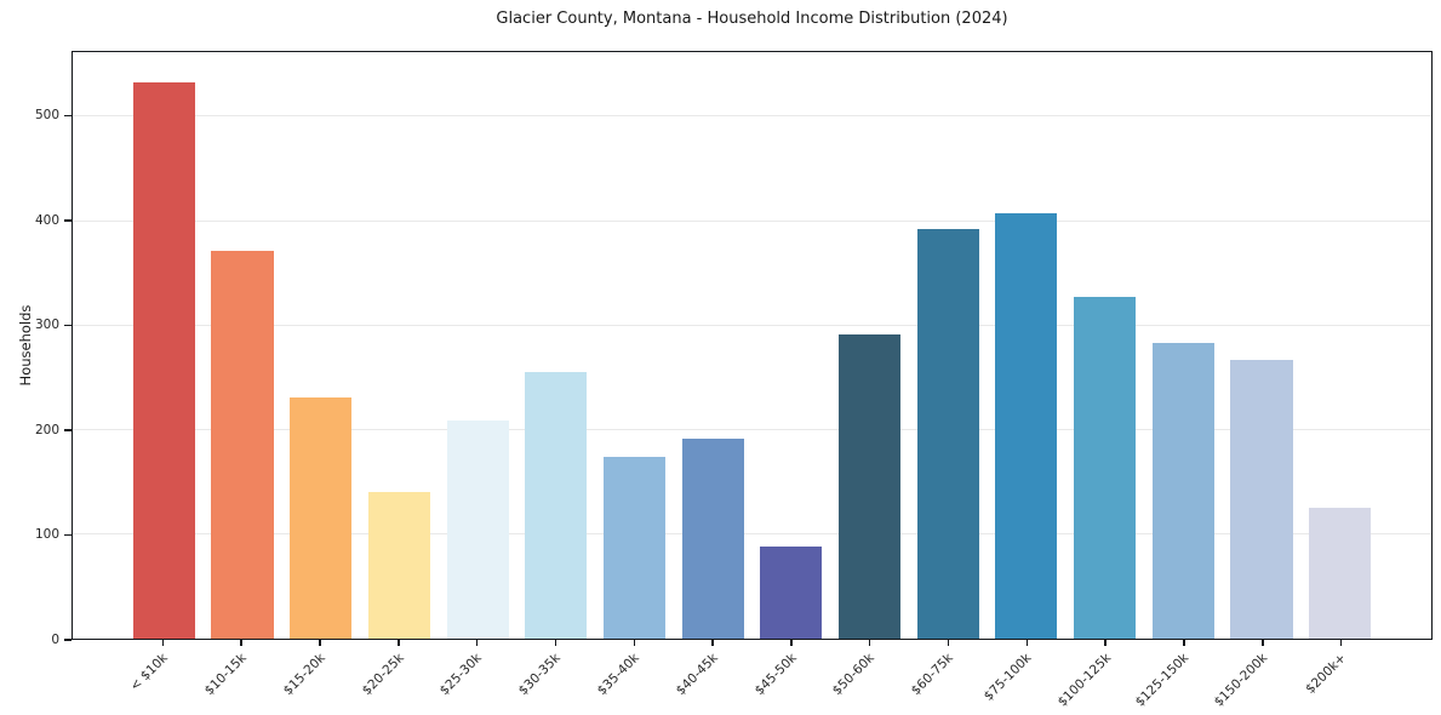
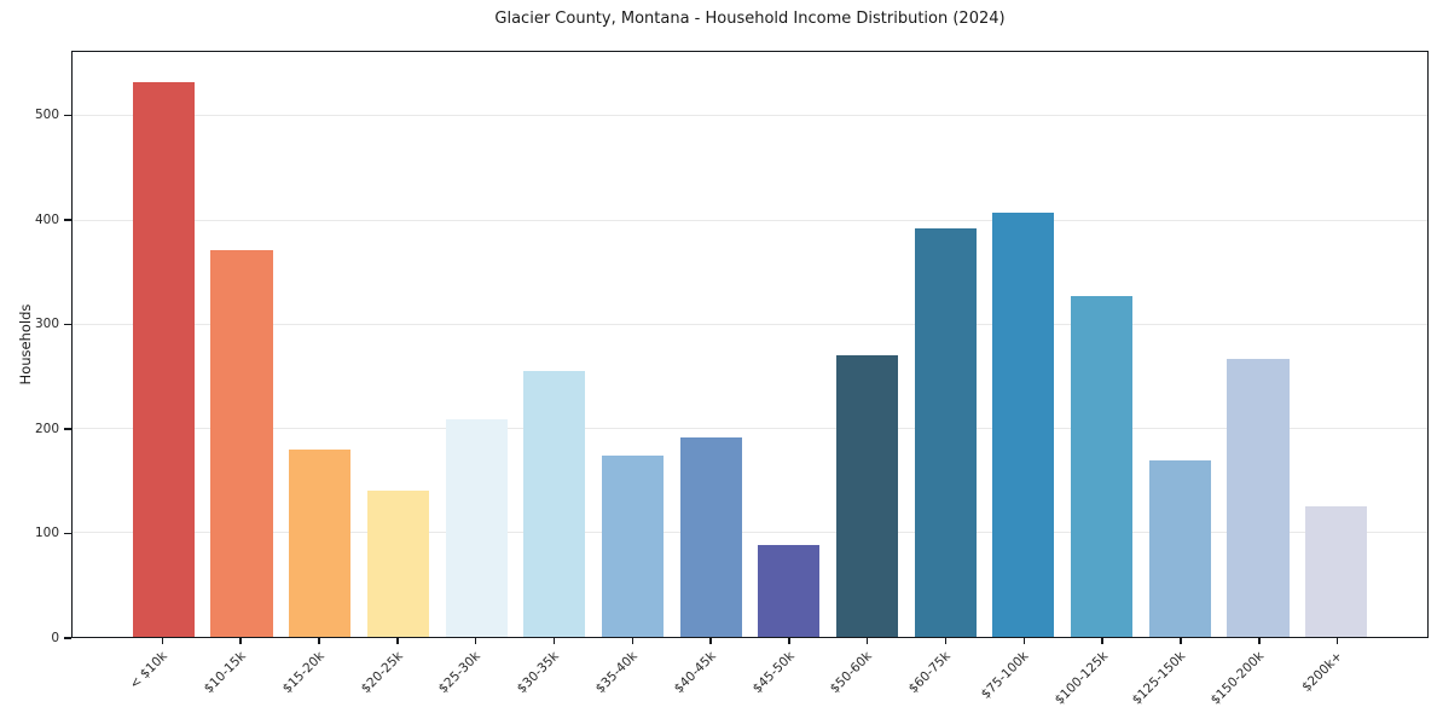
$15-20k: 230 -> 180
$50-60k: 290 -> 270
$125-150k: 280 -> 170
